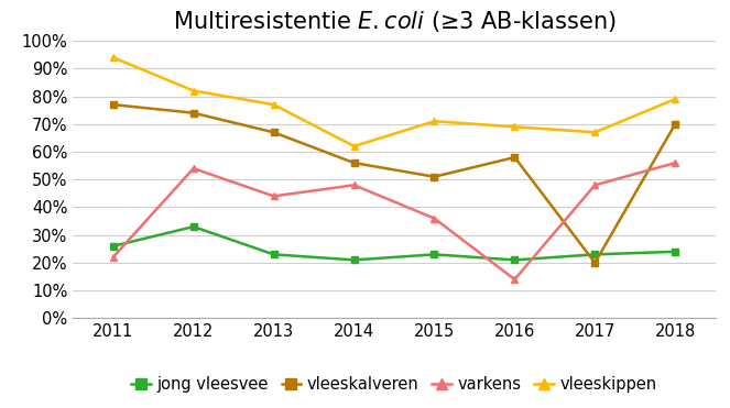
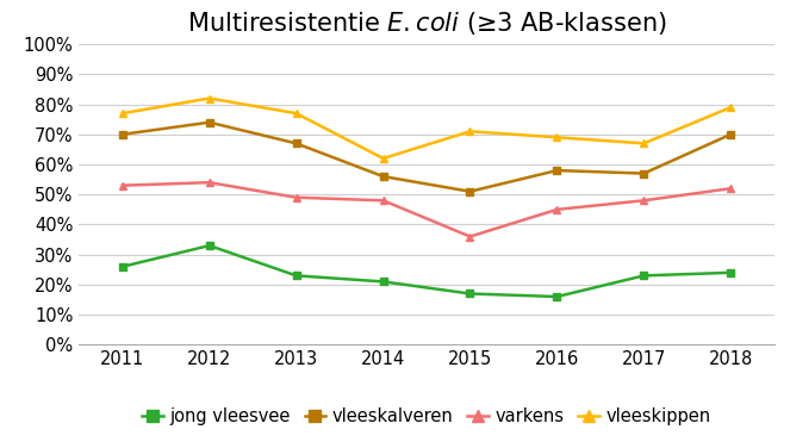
vleeskalveren/2011: 77% -> 70%
varkens/2011: 22% -> 53%
vleeskippen/2011: 94% -> 77%
varkens/2013: 44% -> 49%
jong vleesvee/2015: 23% -> 17%
jong vleesvee/2016: 21% -> 16%
varkens/2016: 14% -> 45%
vleeskalveren/2017: 20% -> 57%
varkens/2018: 56% -> 52%
